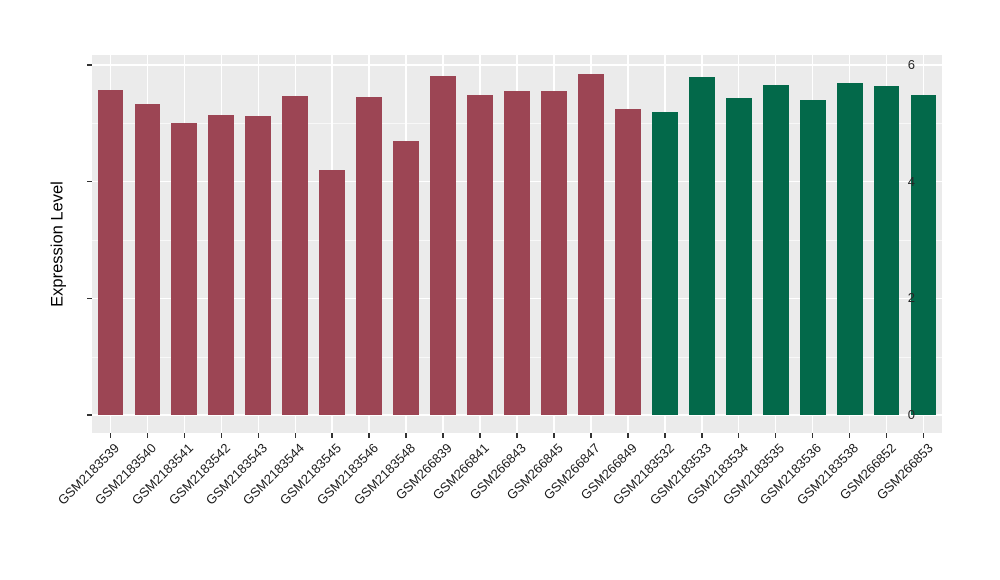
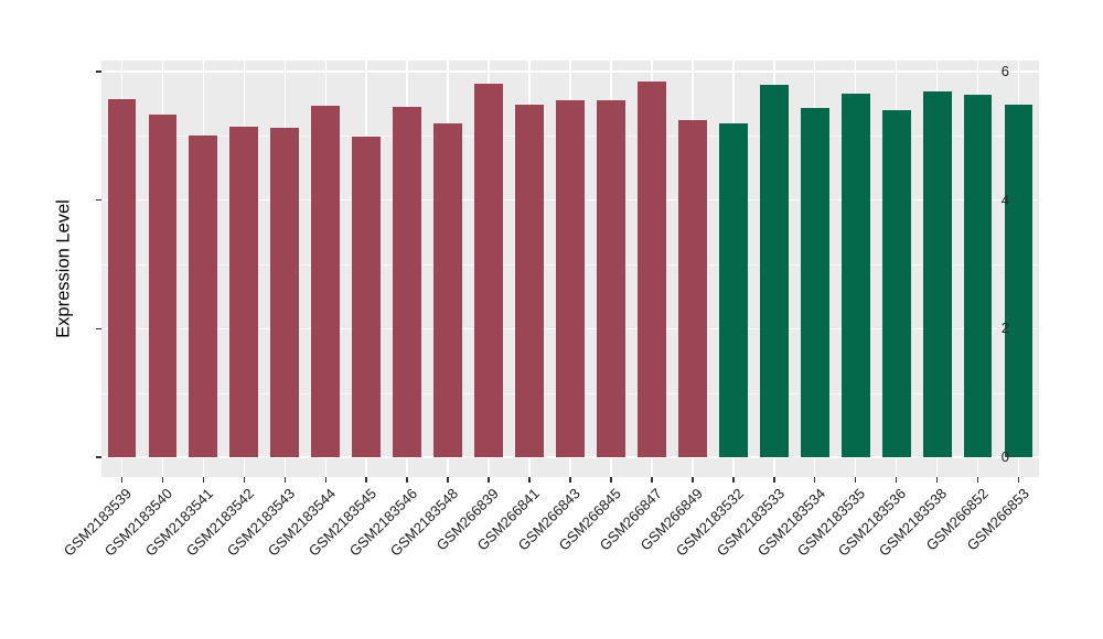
GSM2183545: 4.2 -> 5.0
GSM2183548: 4.7 -> 5.2
